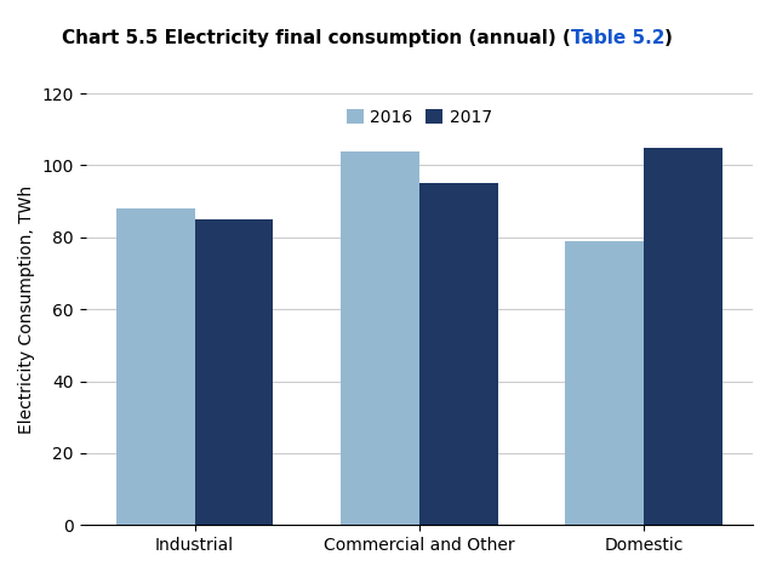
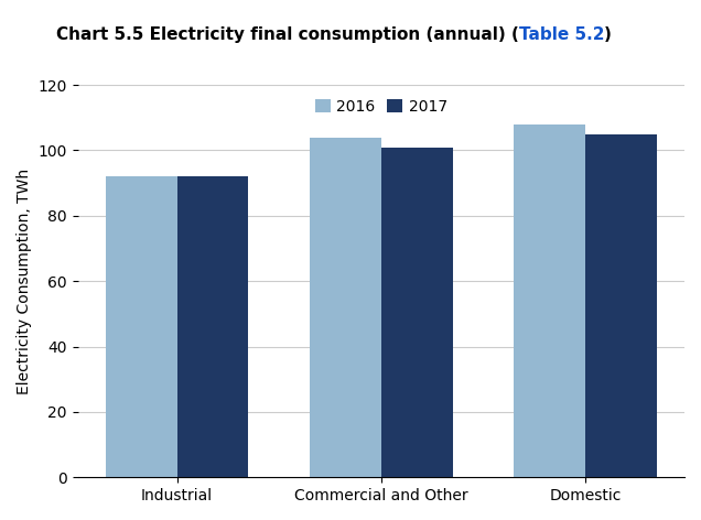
2016/Industrial: 88 -> 92
2017/Industrial: 85 -> 92
2017/Commercial and Other: 95 -> 101
2016/Domestic: 79 -> 108
